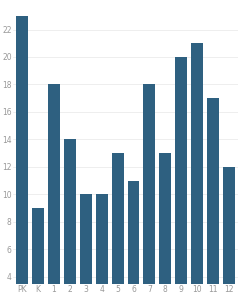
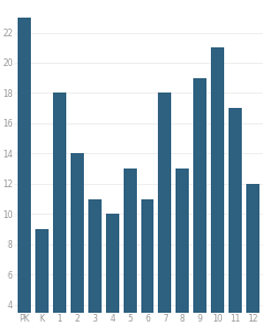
3: 10 -> 11
9: 20 -> 19
